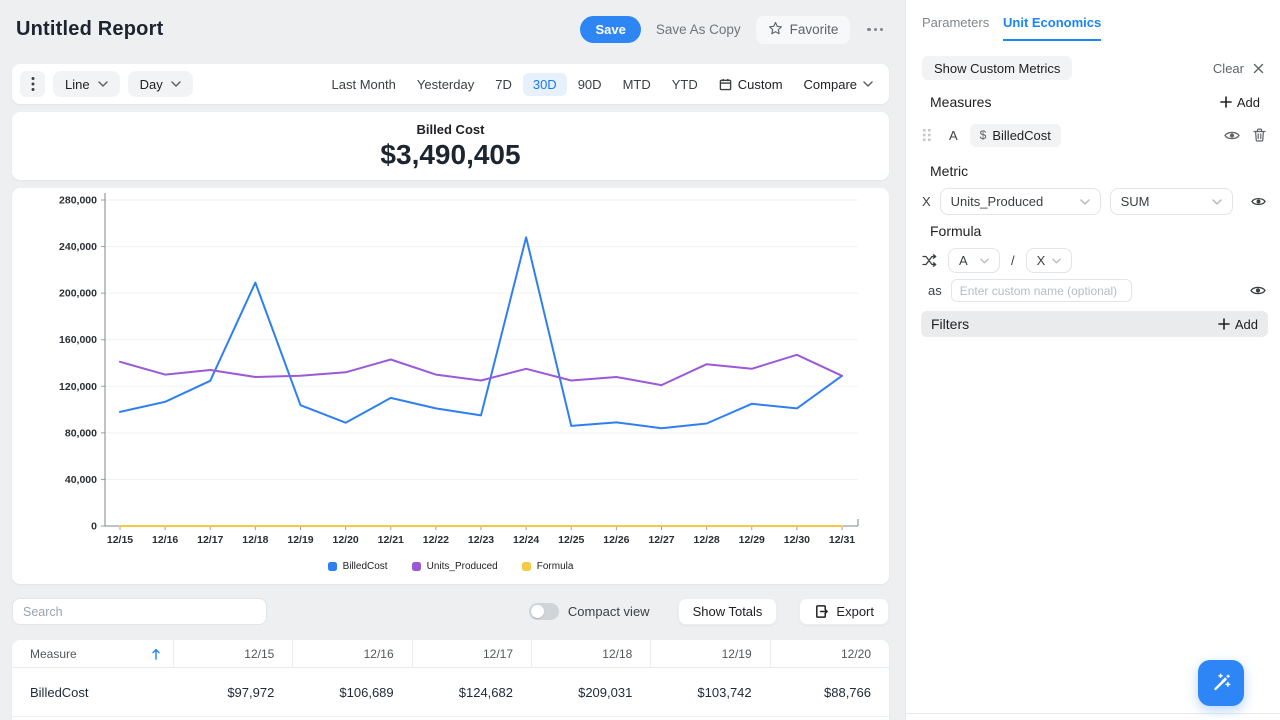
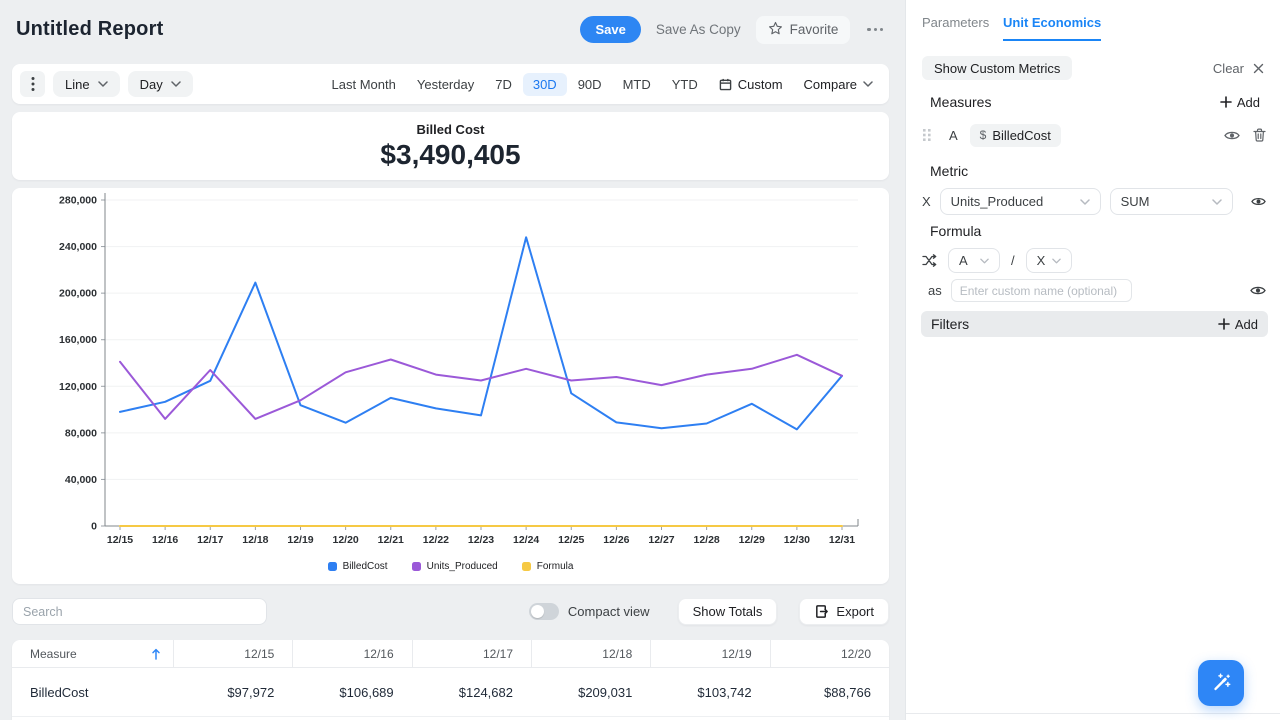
Units_Produced/12/16: 130000 -> 92000
Units_Produced/12/18: 128000 -> 92000
Units_Produced/12/19: 129000 -> 108000
BilledCost/12/25: 86000 -> 114000
Units_Produced/12/28: 139000 -> 130000
BilledCost/12/30: 101000 -> 83000
